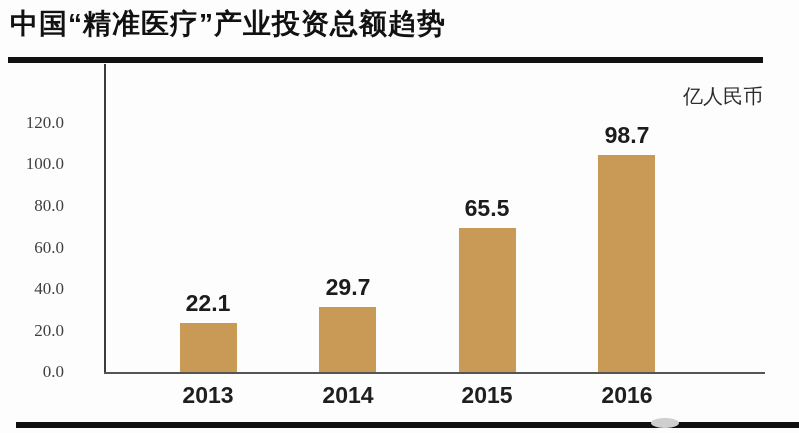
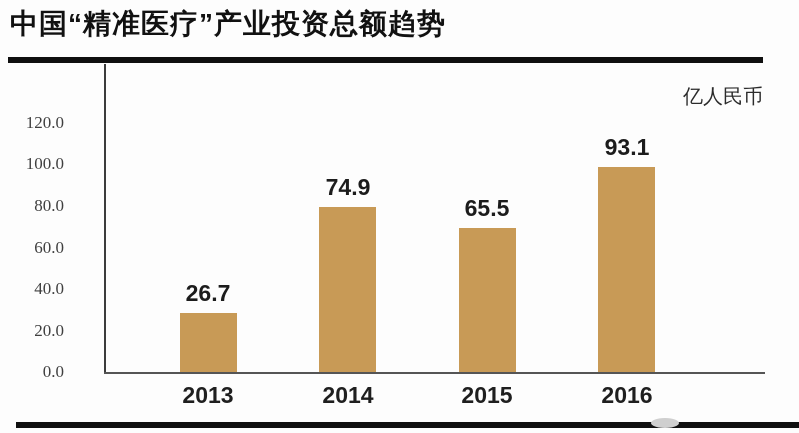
2013: 22.1 -> 26.7
2014: 29.7 -> 74.9
2016: 98.7 -> 93.1
